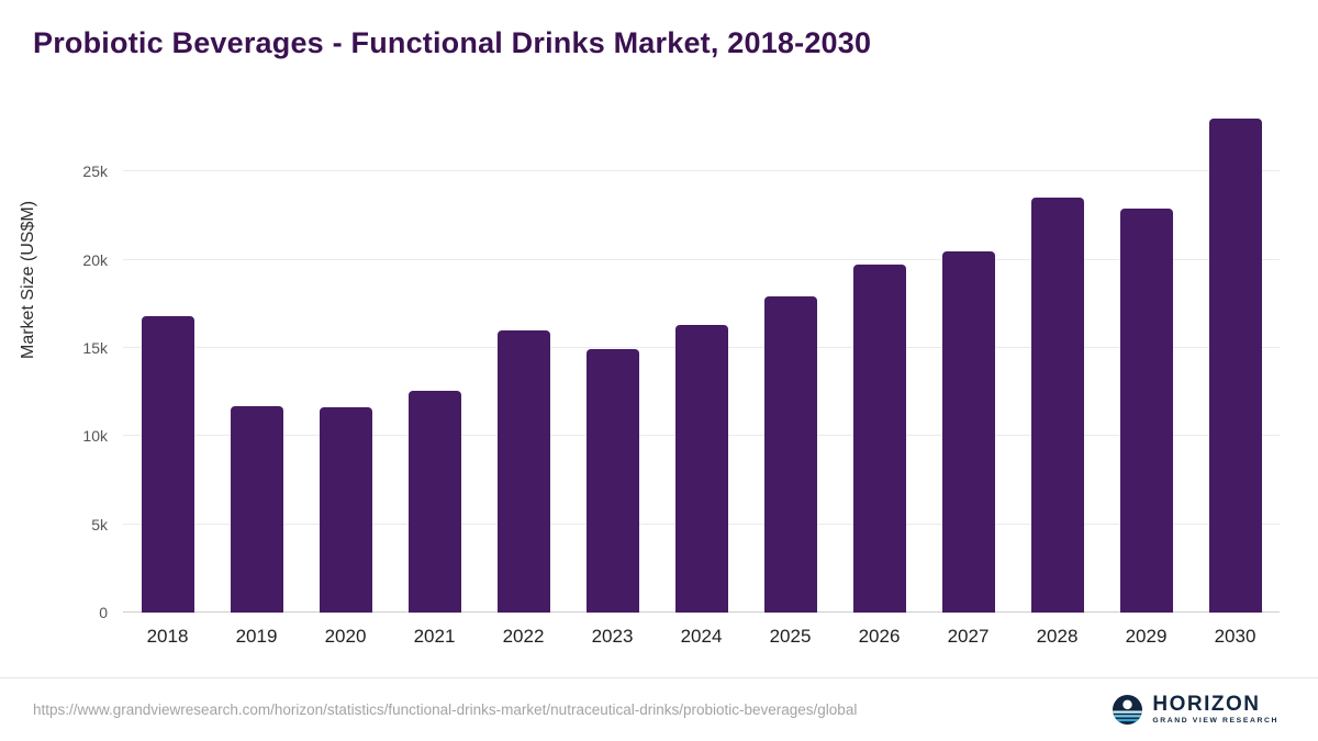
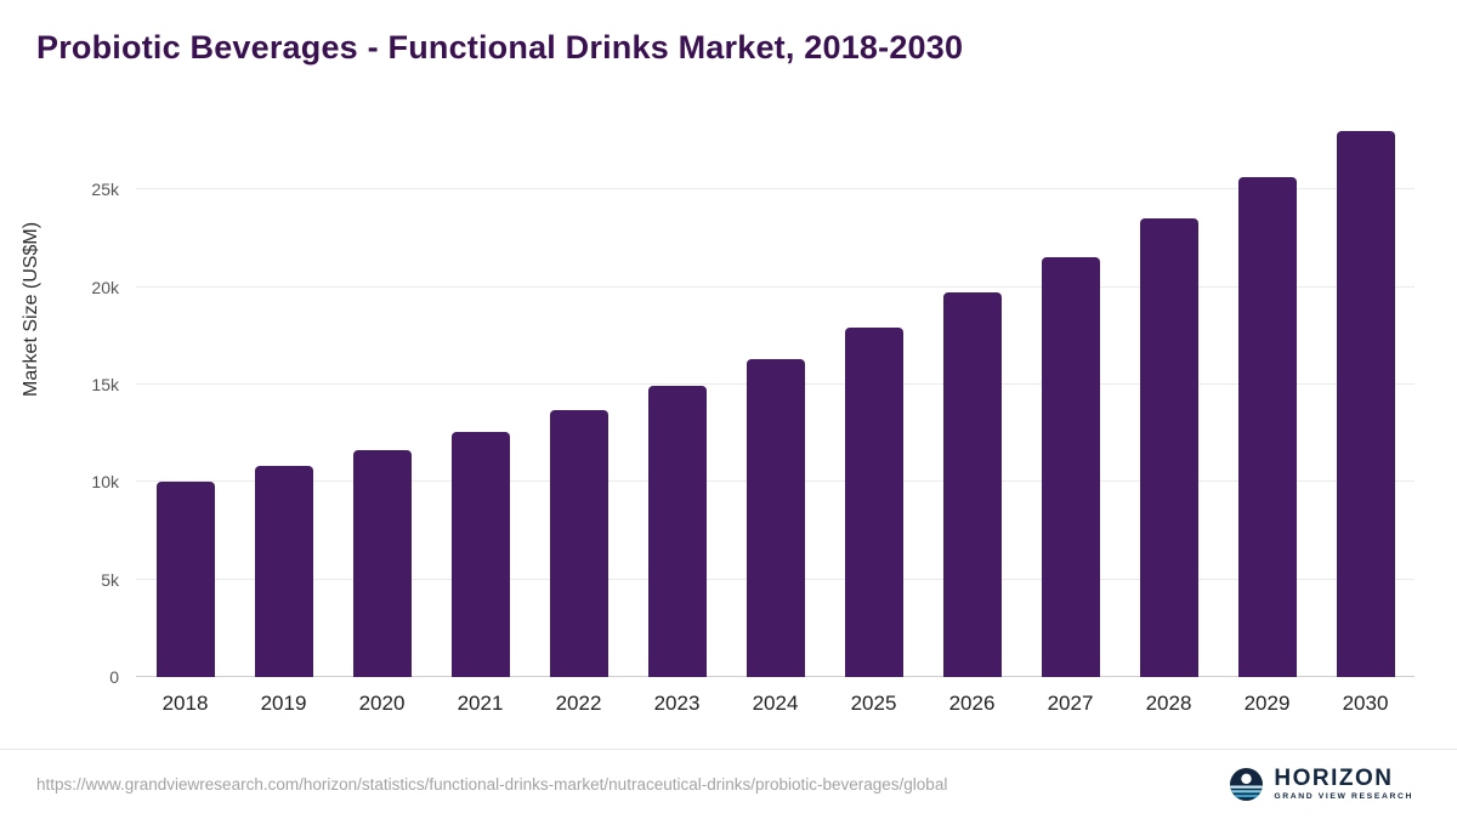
2018: 16.8k -> 10.0k
2019: 11.7k -> 10.8k
2022: 16.0k -> 13.7k
2027: 20.5k -> 21.6k
2029: 22.9k -> 25.6k
